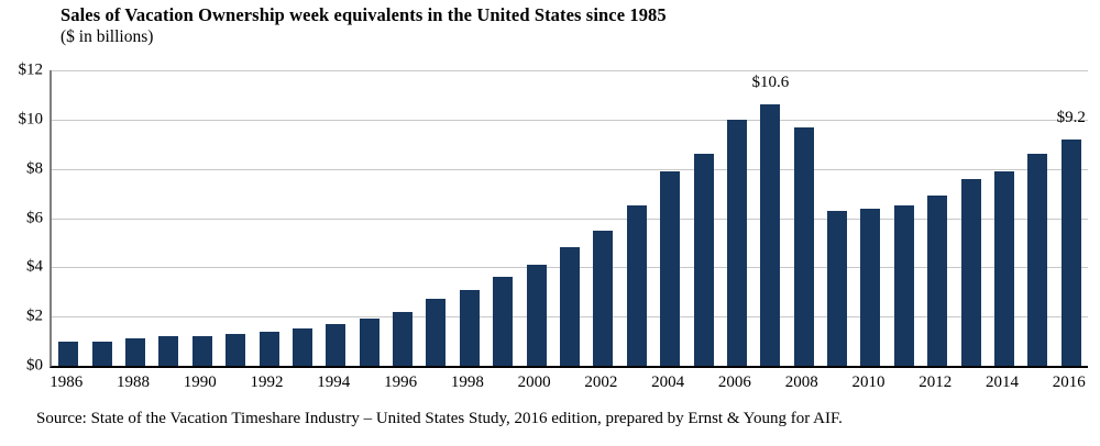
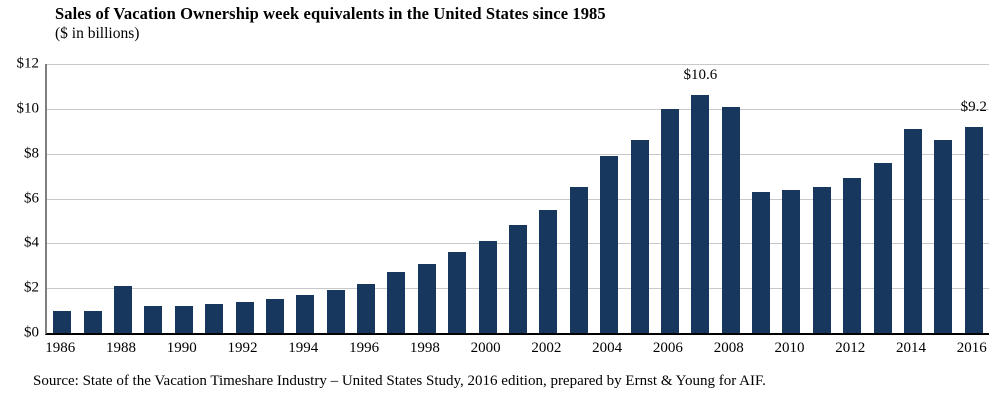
1988: $1.1 -> $2.1
2008: $9.7 -> $10.1
2014: $7.9 -> $9.1
